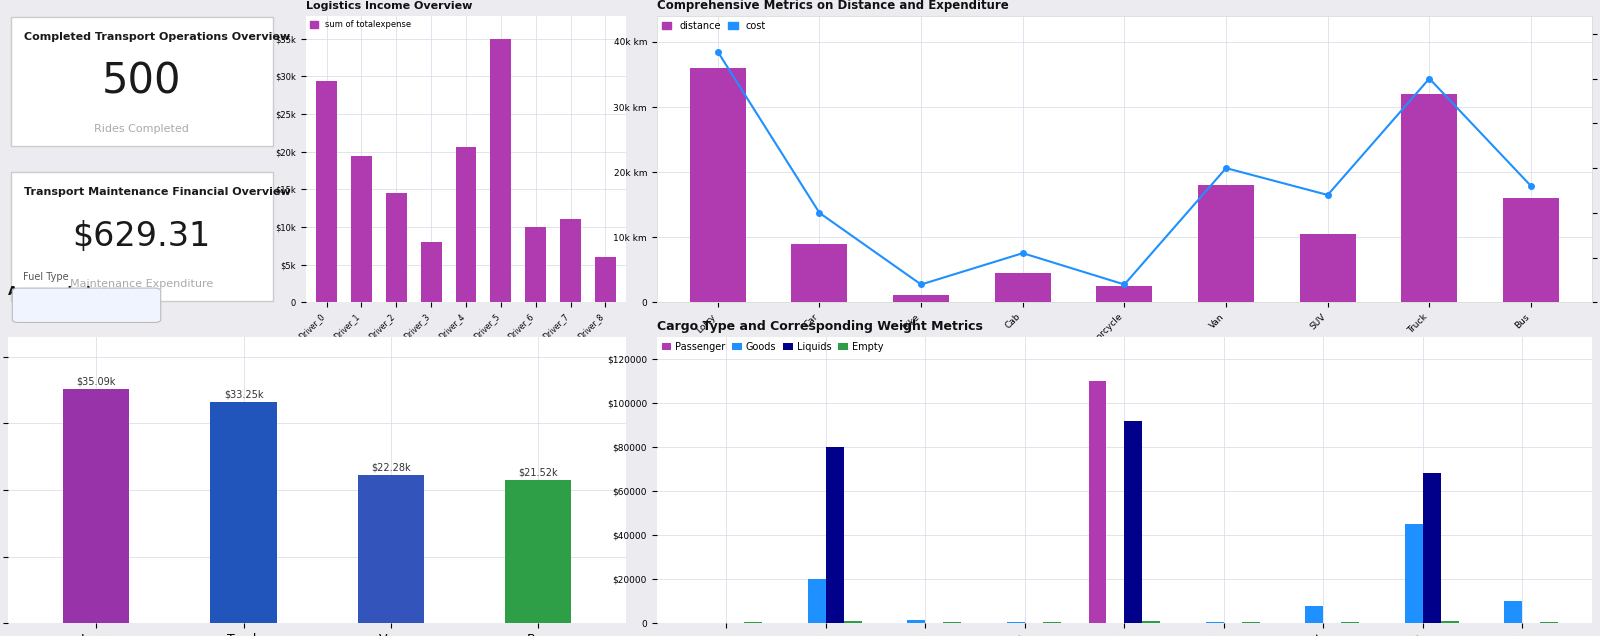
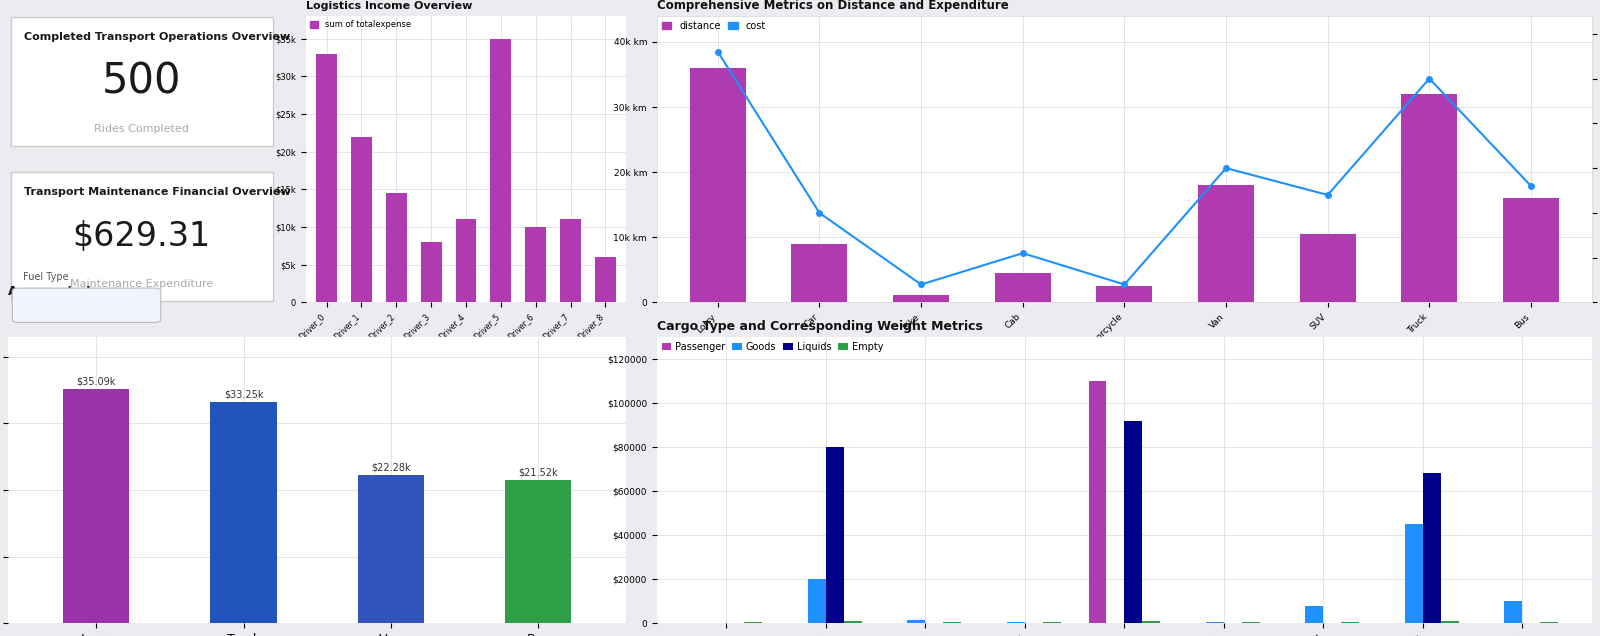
Logistics Income Overview/Driver_0: $29.4k -> $33.0k
Logistics Income Overview/Driver_1: $19.4k -> $22.0k
Logistics Income Overview/Driver_4: $20.6k -> $11.0k
